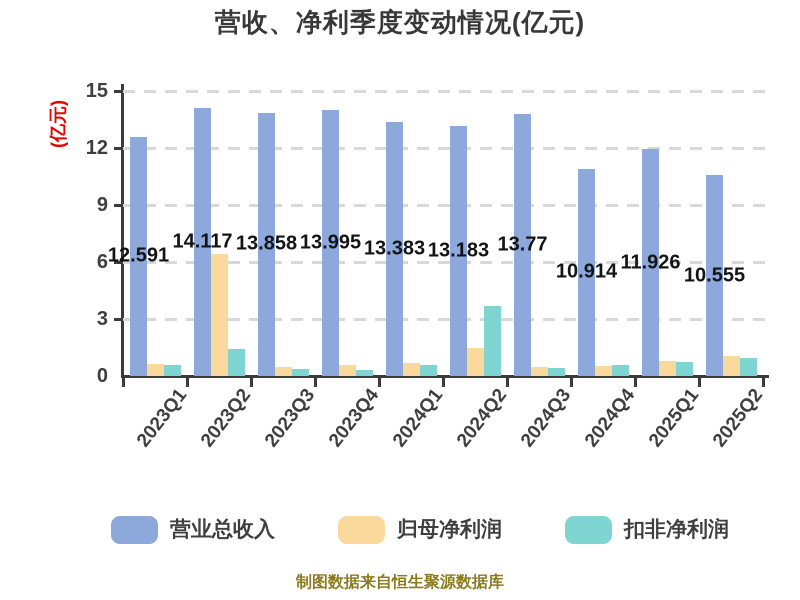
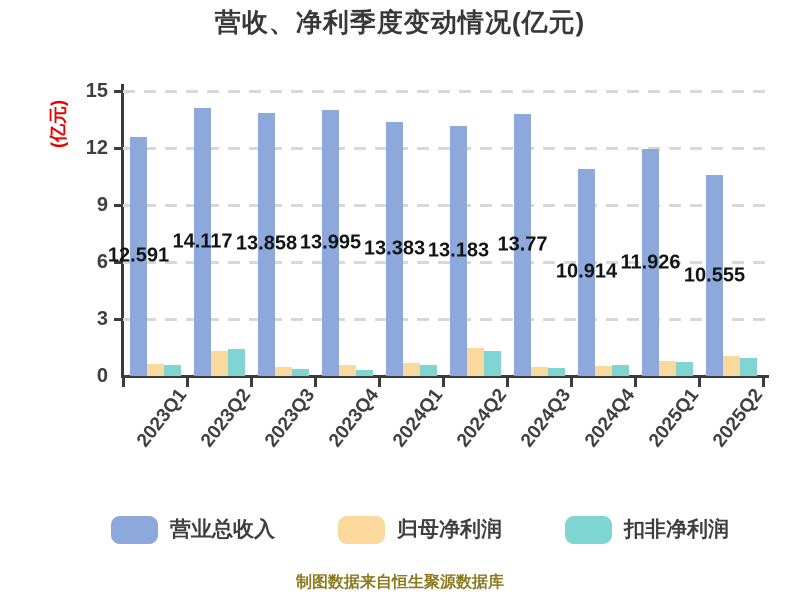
归母净利润/2023Q2: 6.4 -> 1.3
扣非净利润/2024Q2: 3.7 -> 1.3
